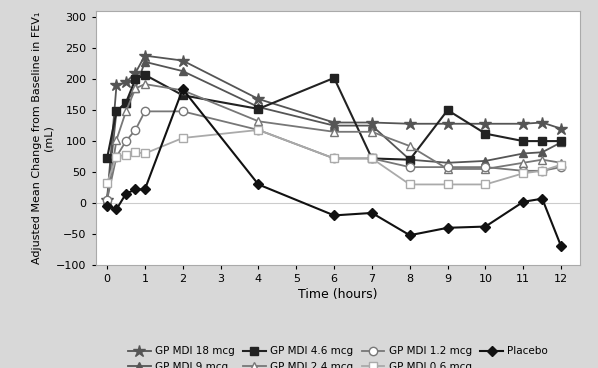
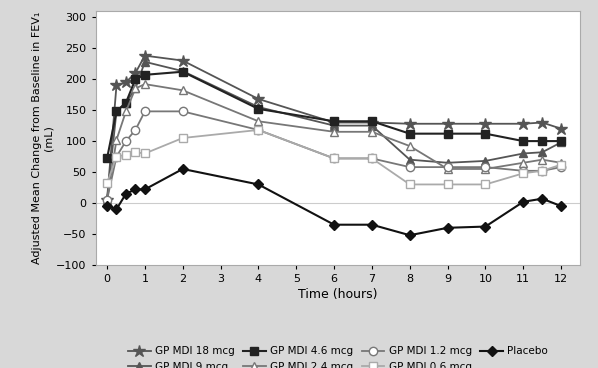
GP MDI 4.6 mcg/2: 174 -> 212
Placebo/2: 184 -> 55
GP MDI 4.6 mcg/6: 202 -> 132
Placebo/6: -20 -> -35
GP MDI 4.6 mcg/7: 72 -> 132
Placebo/7: -16 -> -35
GP MDI 4.6 mcg/8: 70 -> 112
GP MDI 4.6 mcg/9: 150 -> 112
Placebo/12: -70 -> -5
